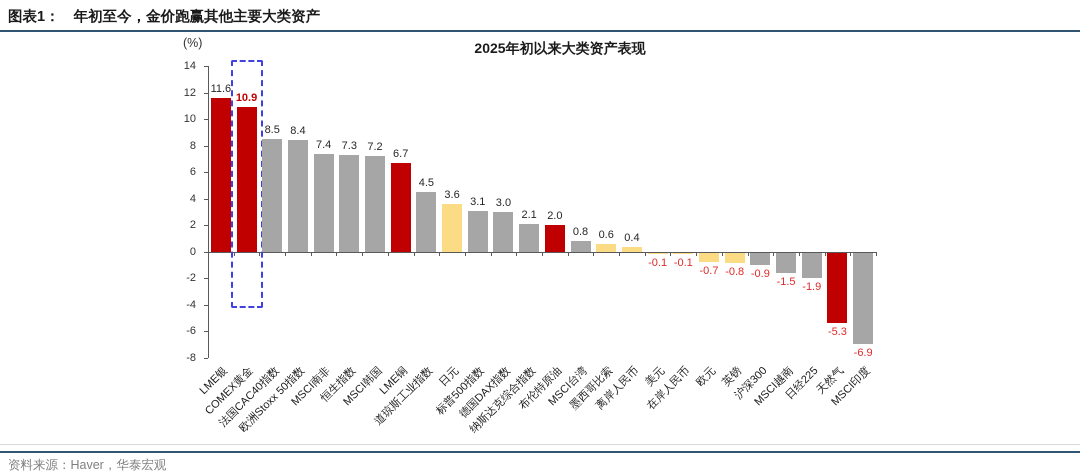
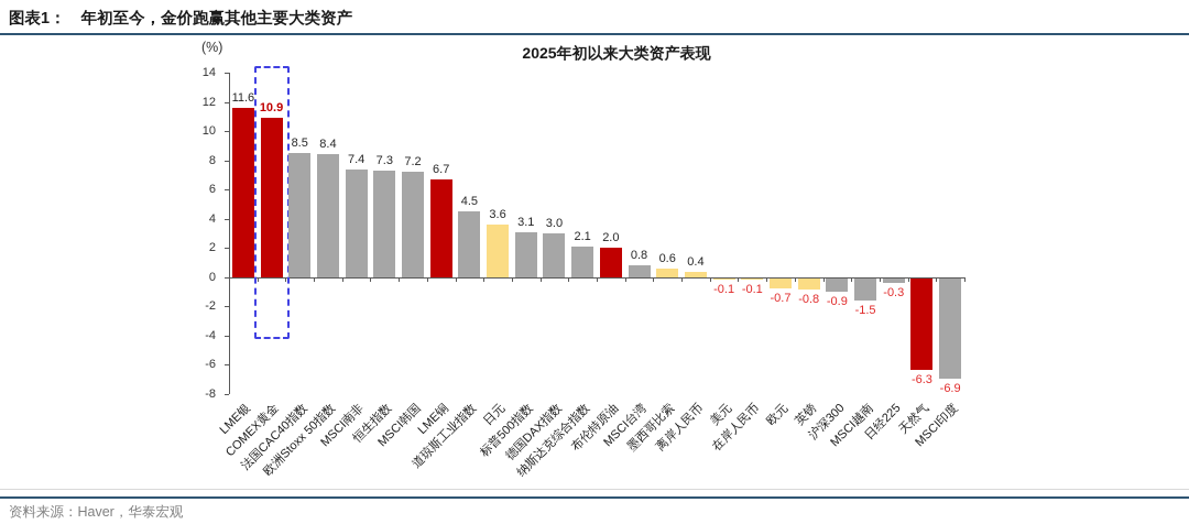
日经225: -1.9 -> -0.3
天然气: -5.3 -> -6.3
